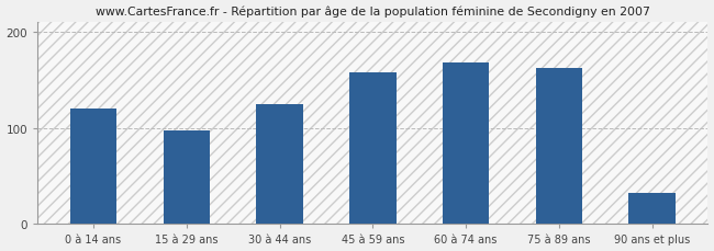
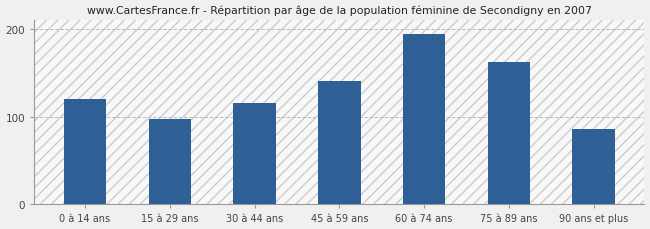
30 à 44 ans: 125 -> 116
45 à 59 ans: 158 -> 140
60 à 74 ans: 168 -> 194
90 ans et plus: 32 -> 86
